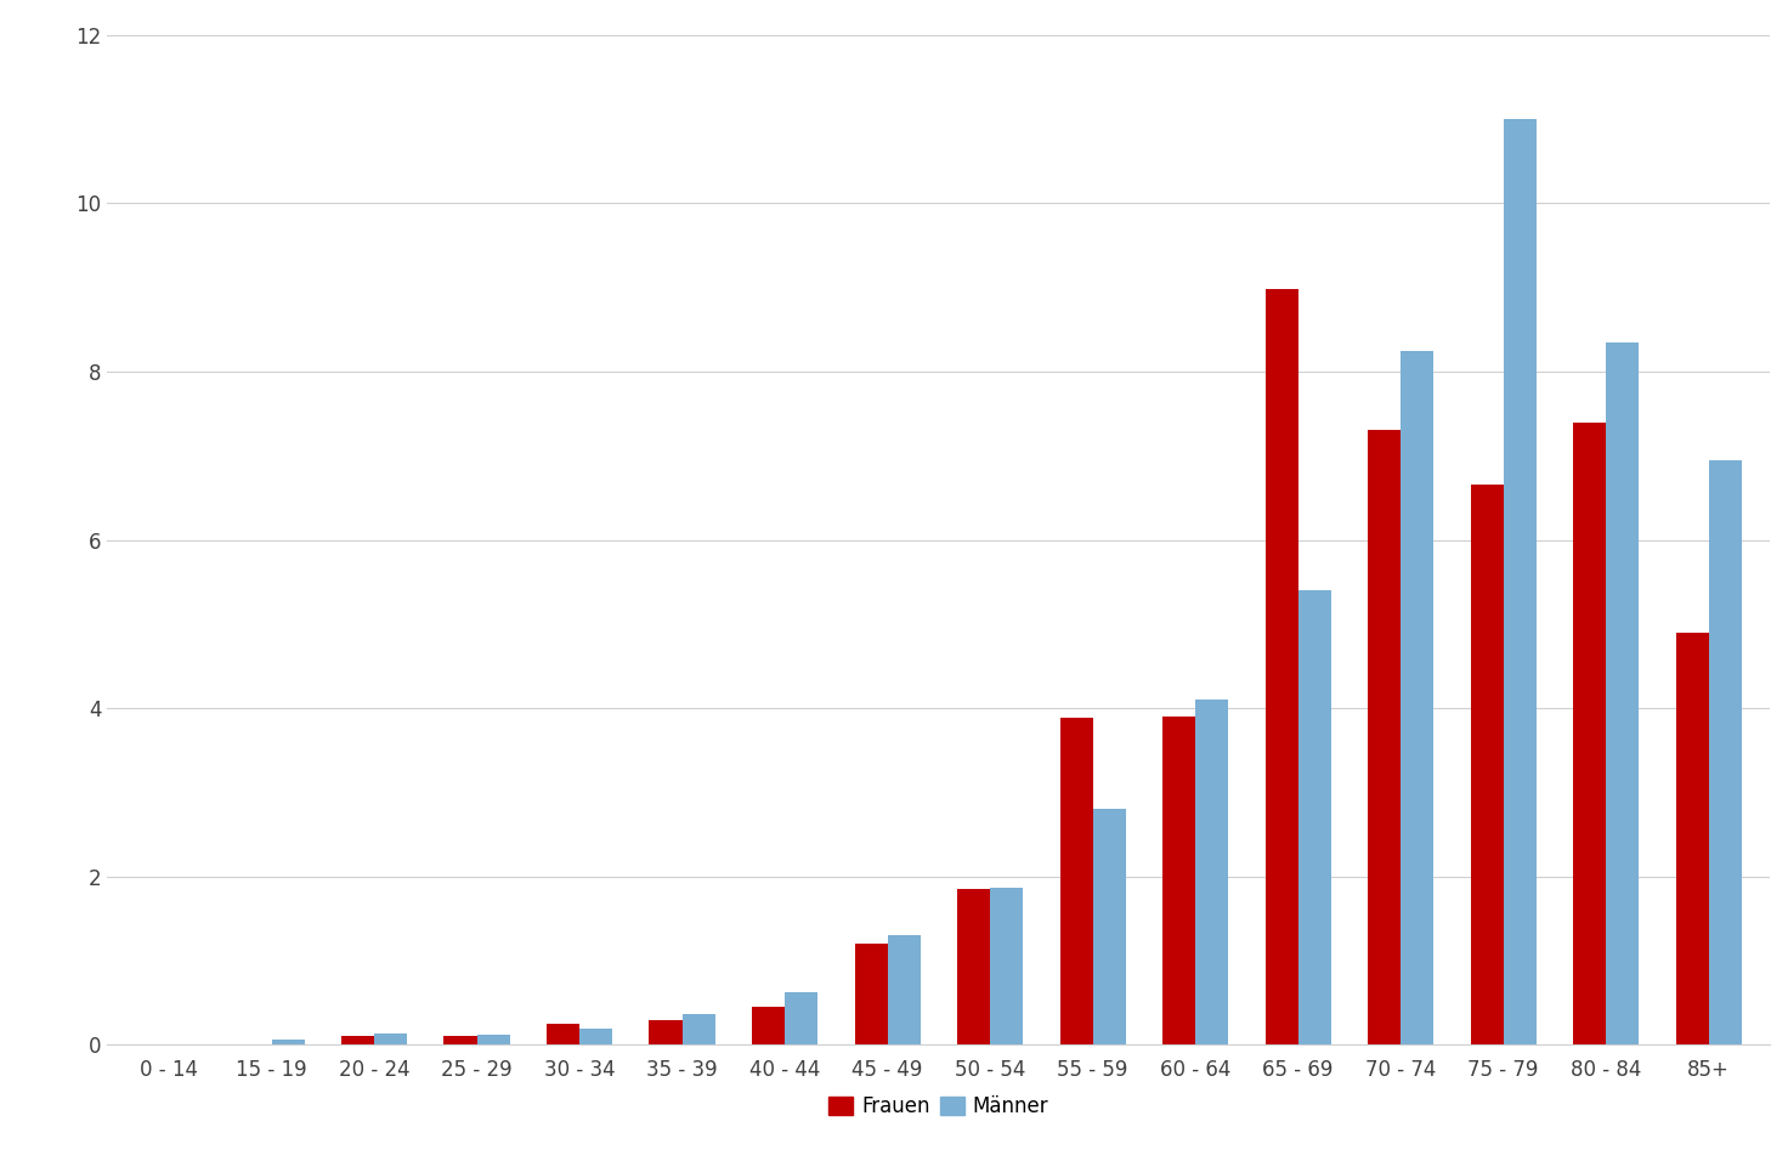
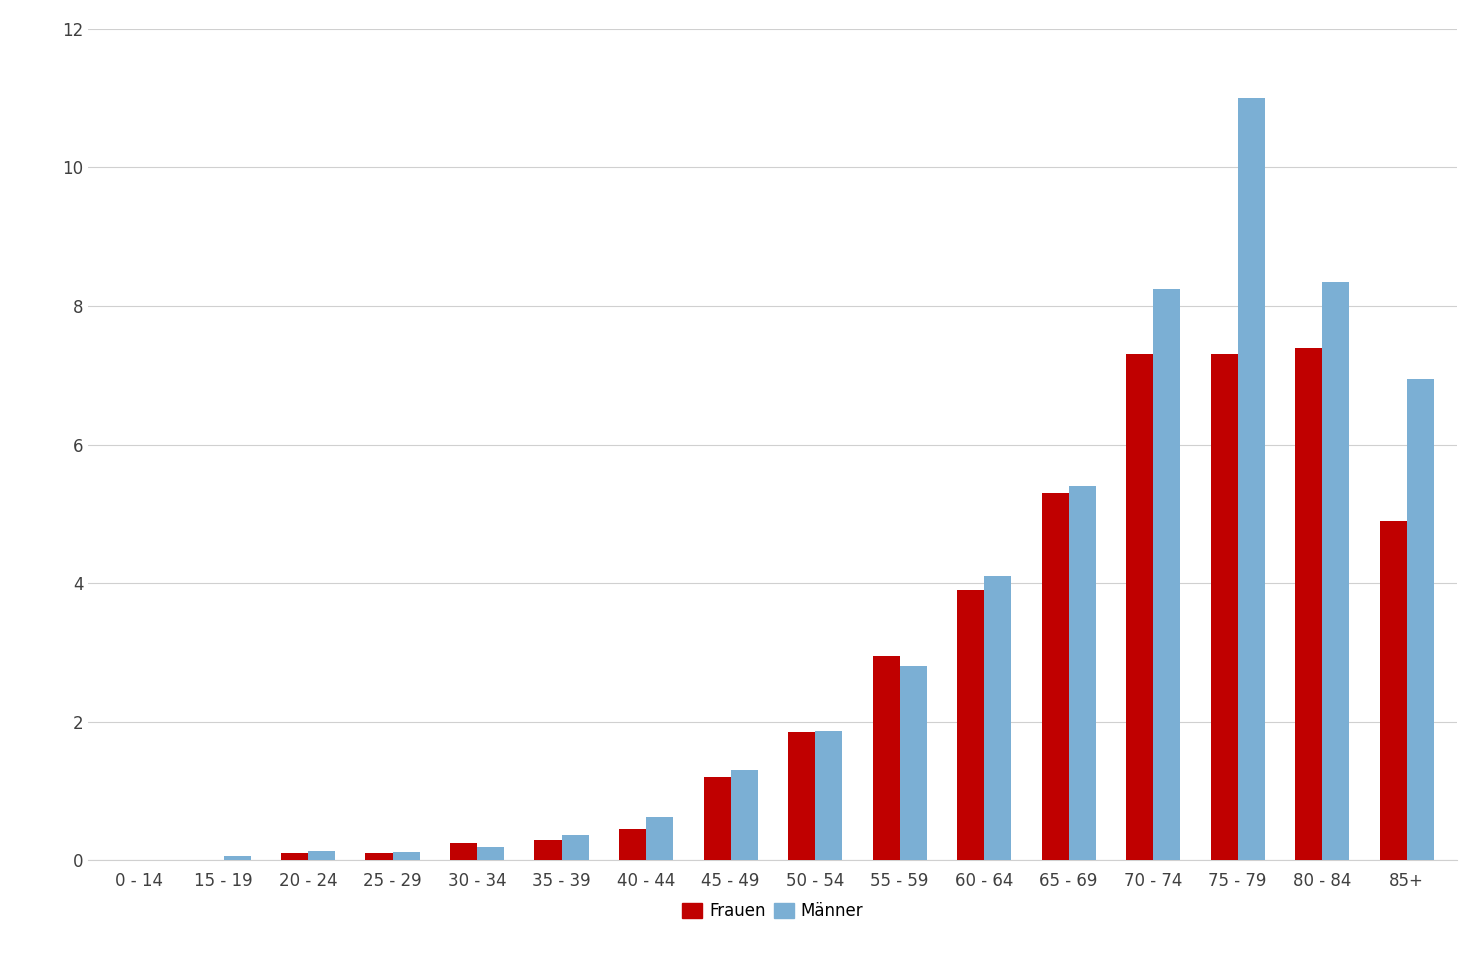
Frauen/55 - 59: 3.88 -> 2.95
Frauen/65 - 69: 8.98 -> 5.30
Frauen/75 - 79: 6.66 -> 7.30
